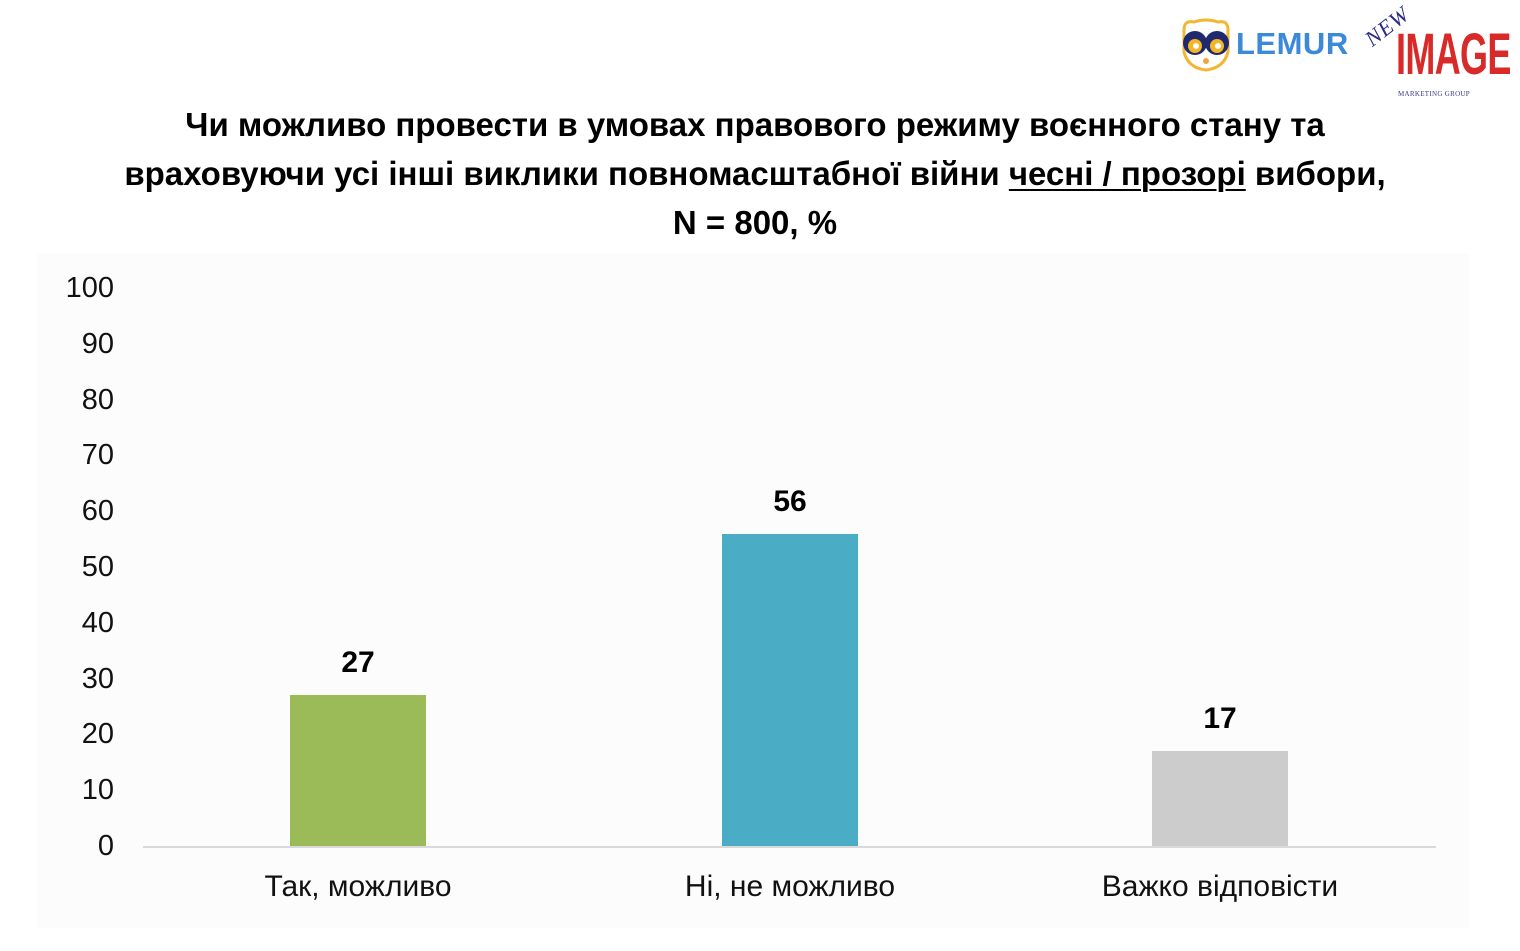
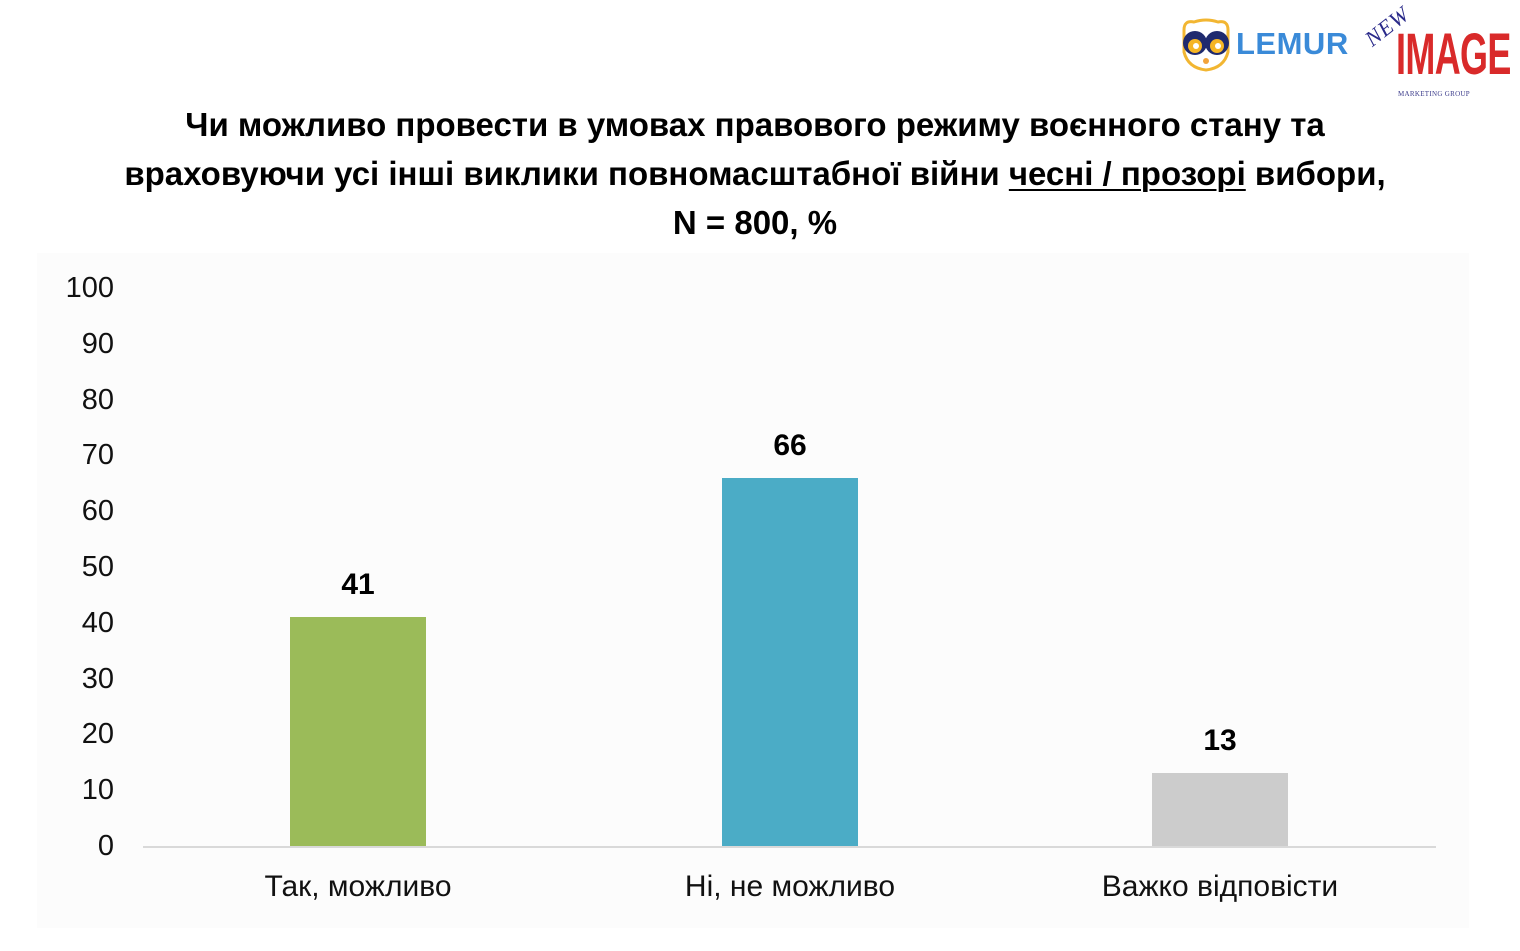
Так, можливо: 27 -> 41
Ні, не можливо: 56 -> 66
Важко відповісти: 17 -> 13
